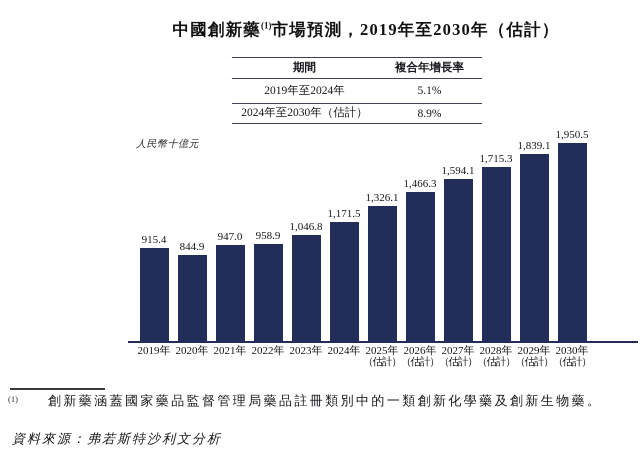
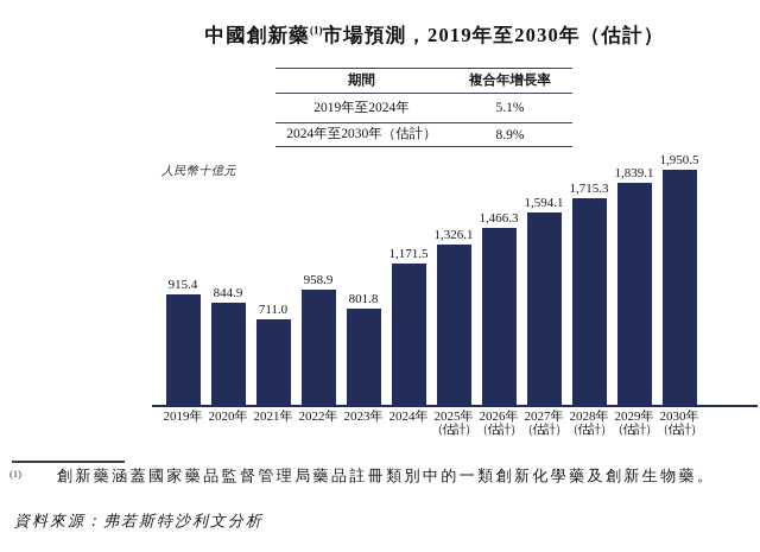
2021年: 947.0 -> 711.0
2023年: 1,046.8 -> 801.8
